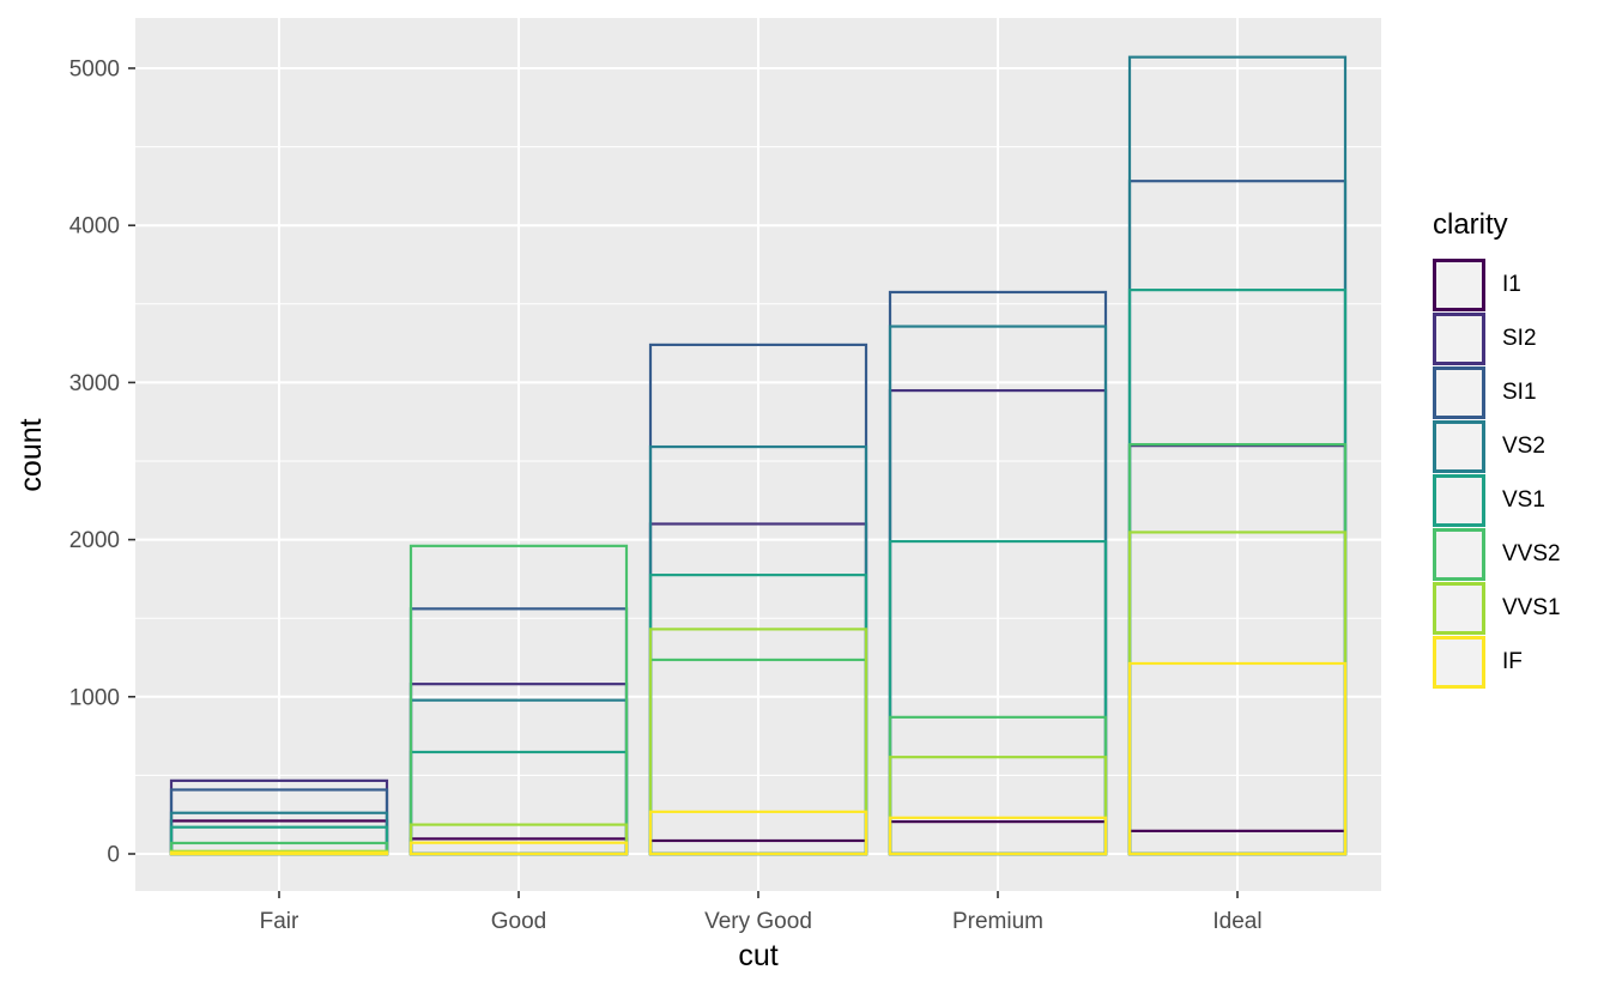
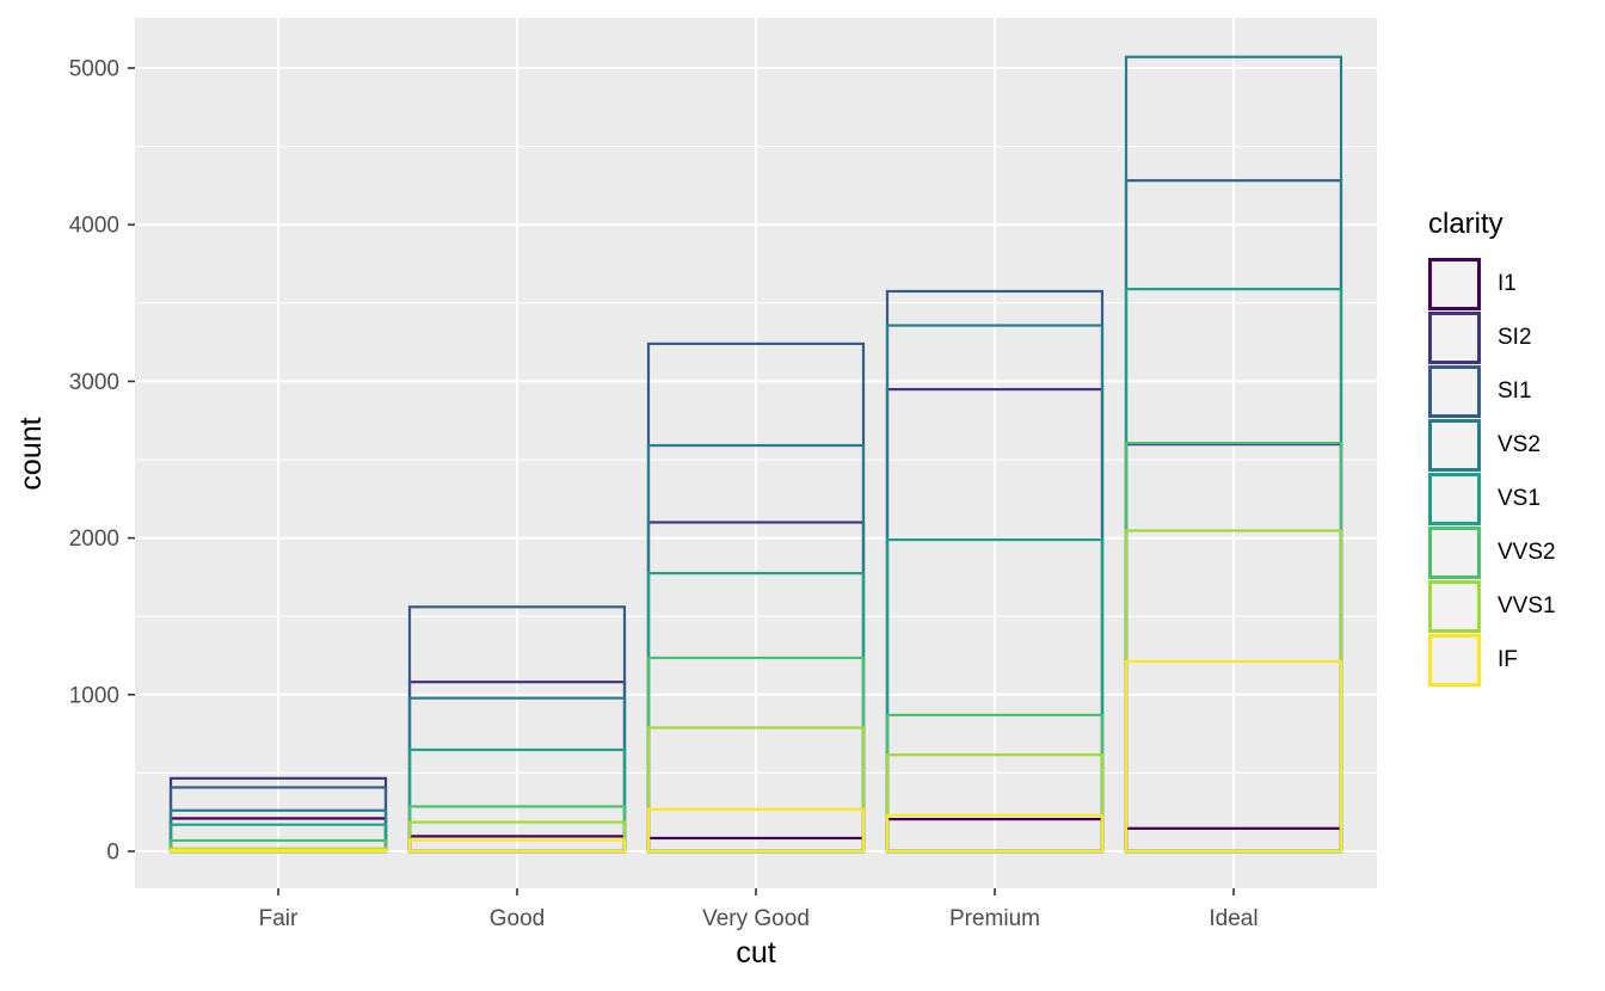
VVS2/Good: 1960 -> 290
VVS1/Very Good: 1430 -> 790
